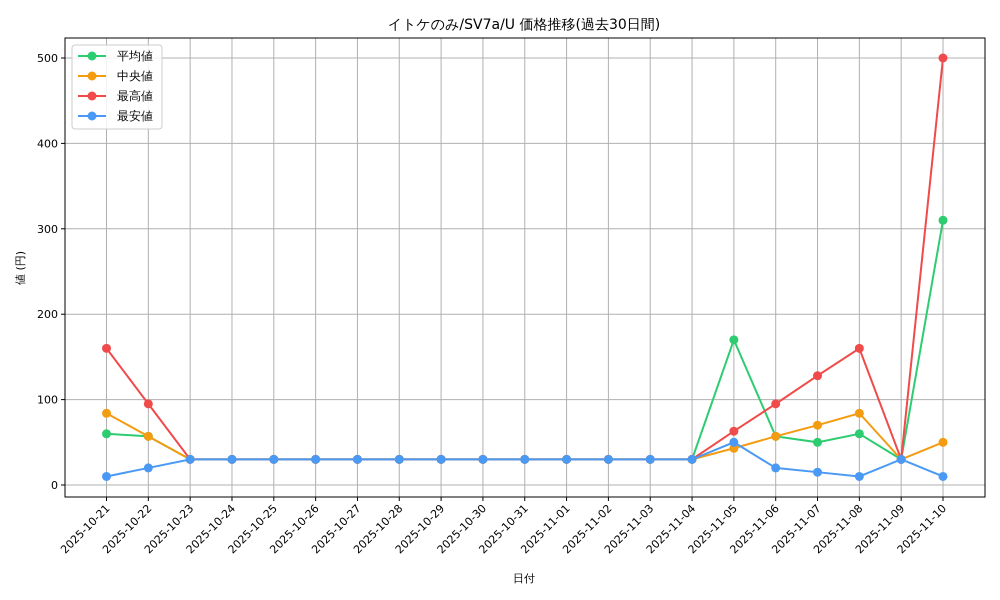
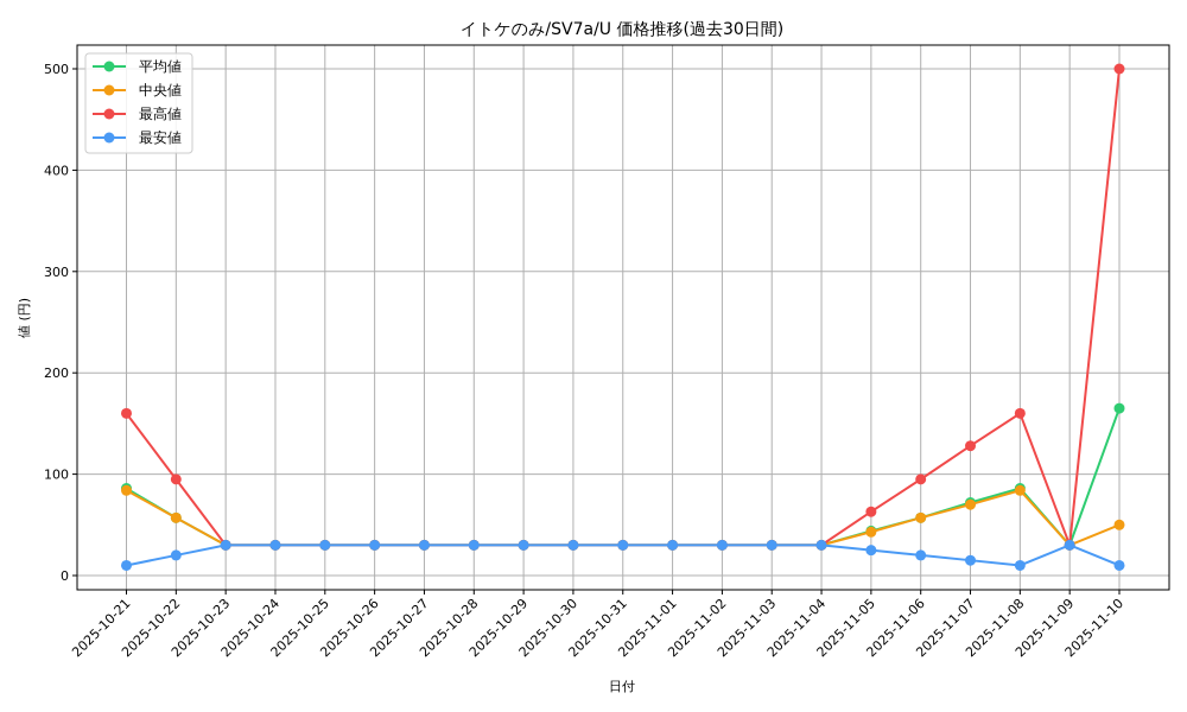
平均値/2025-10-21: 60 -> 90
平均値/2025-11-05: 170 -> 40
最安値/2025-11-05: 50 -> 20
平均値/2025-11-07: 50 -> 70
平均値/2025-11-08: 60 -> 90
平均値/2025-11-10: 310 -> 160
